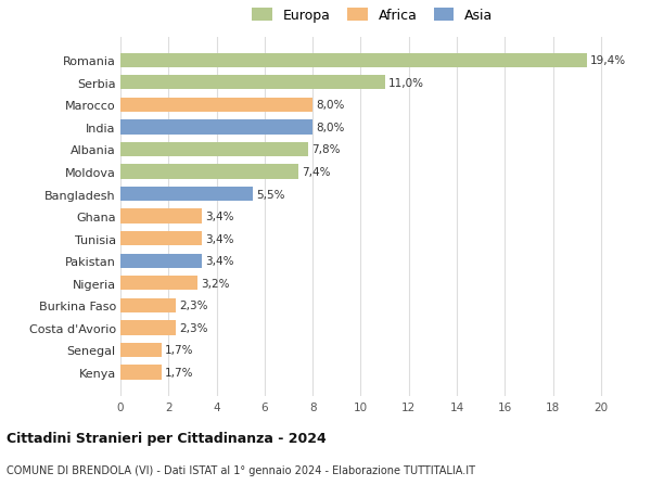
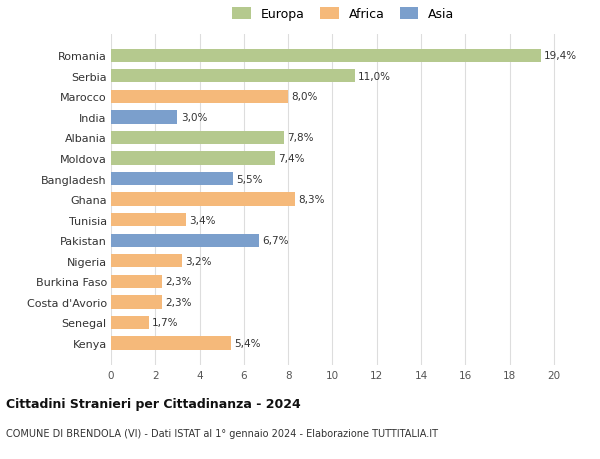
India: 8,0% -> 3,0%
Ghana: 3,4% -> 8,3%
Pakistan: 3,4% -> 6,7%
Kenya: 1,7% -> 5,4%
